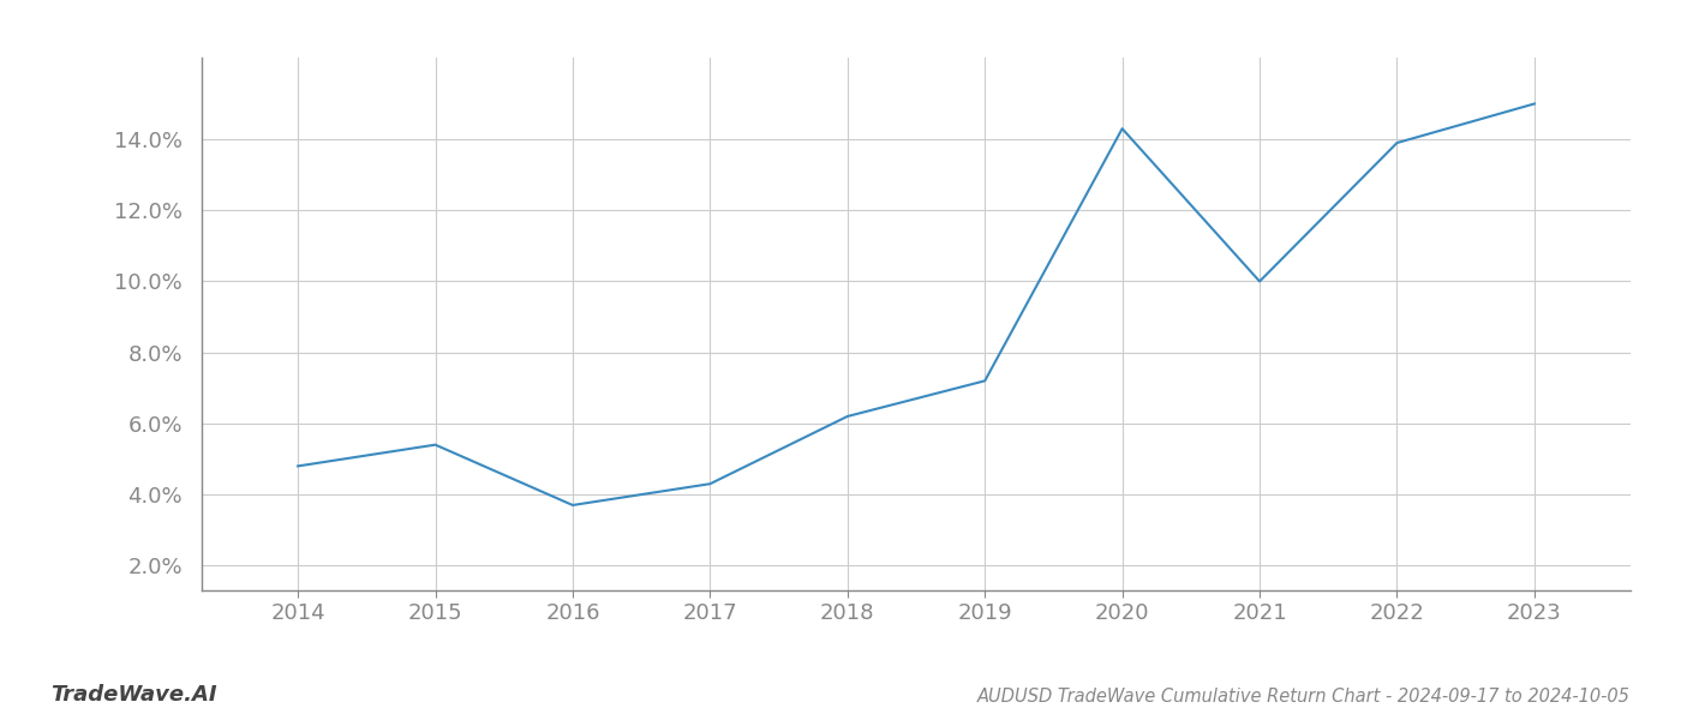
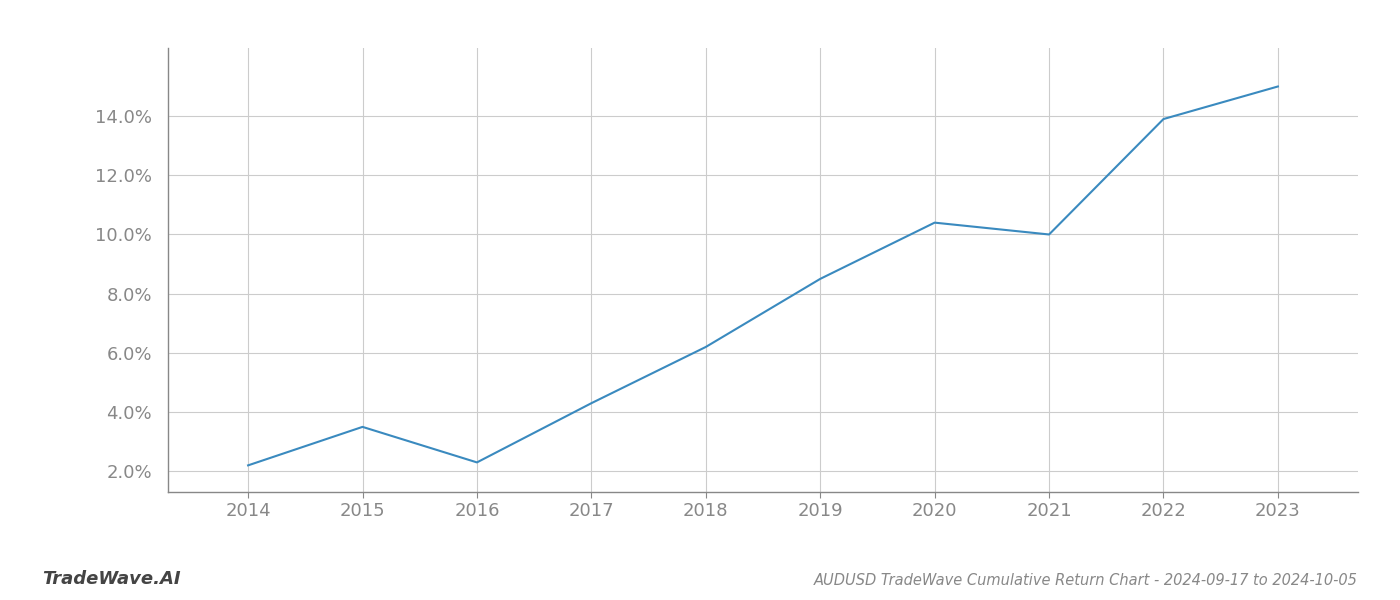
2014: 4.8% -> 2.2%
2015: 5.4% -> 3.5%
2016: 3.7% -> 2.3%
2019: 7.2% -> 8.5%
2020: 14.3% -> 10.4%
